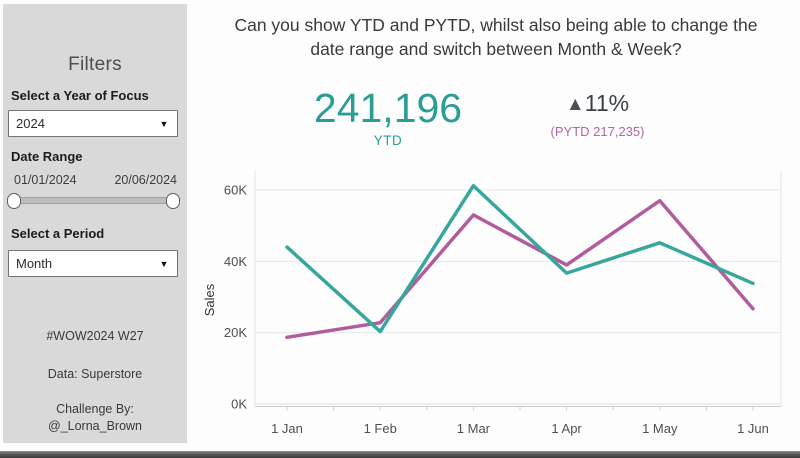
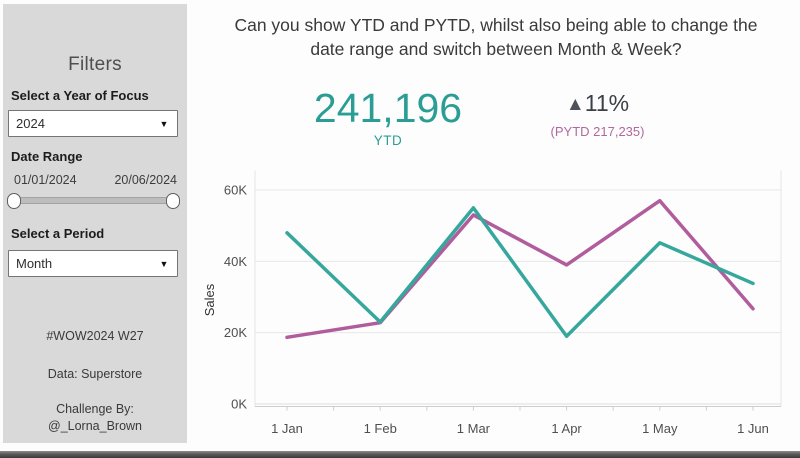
YTD/1 Jan: 44K -> 48K
YTD/1 Feb: 20K -> 23K
YTD/1 Mar: 61K -> 55K
YTD/1 Apr: 37K -> 19K
